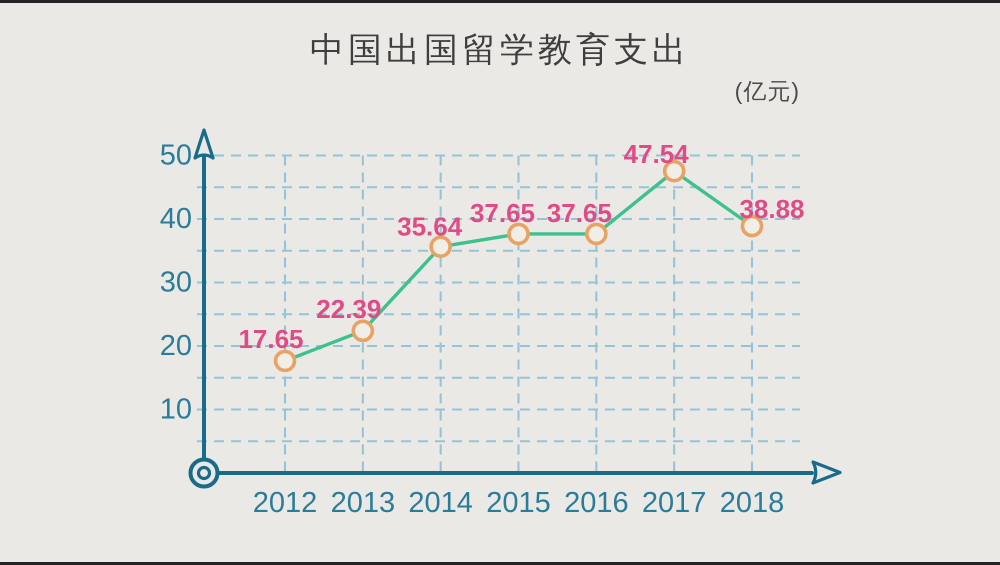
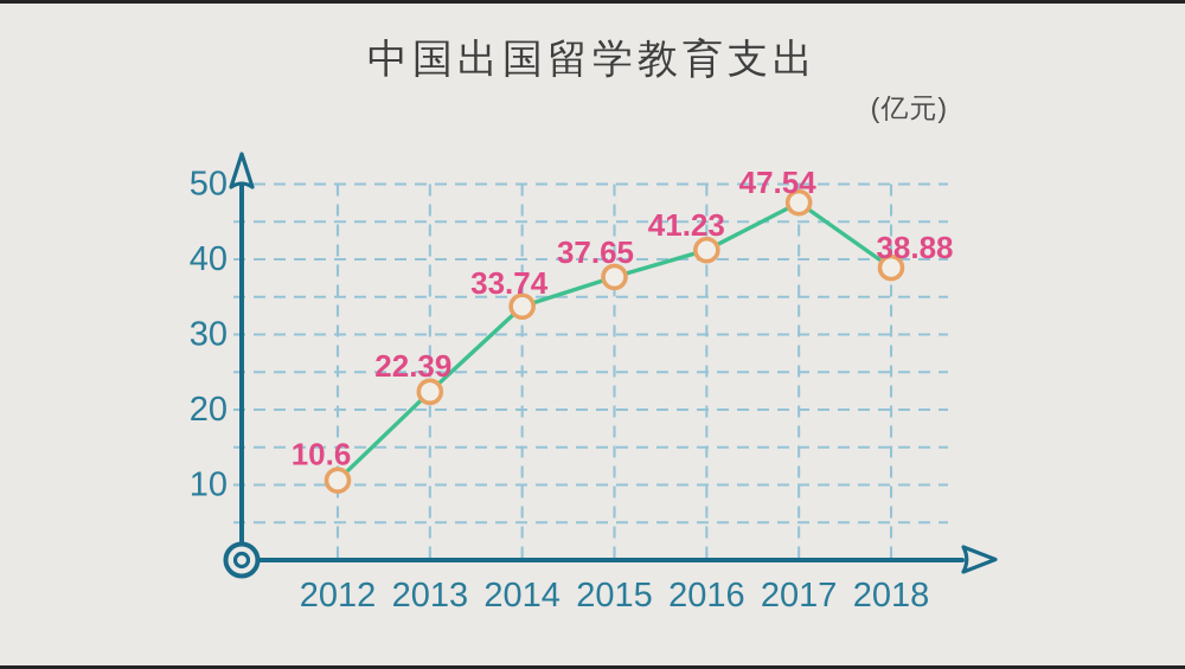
2012: 17.65 -> 10.6
2014: 35.64 -> 33.74
2016: 37.65 -> 41.23
